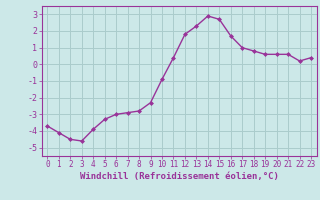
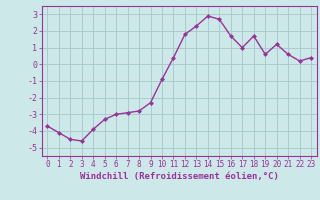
18: 0.8 -> 1.7
20: 0.6 -> 1.2
